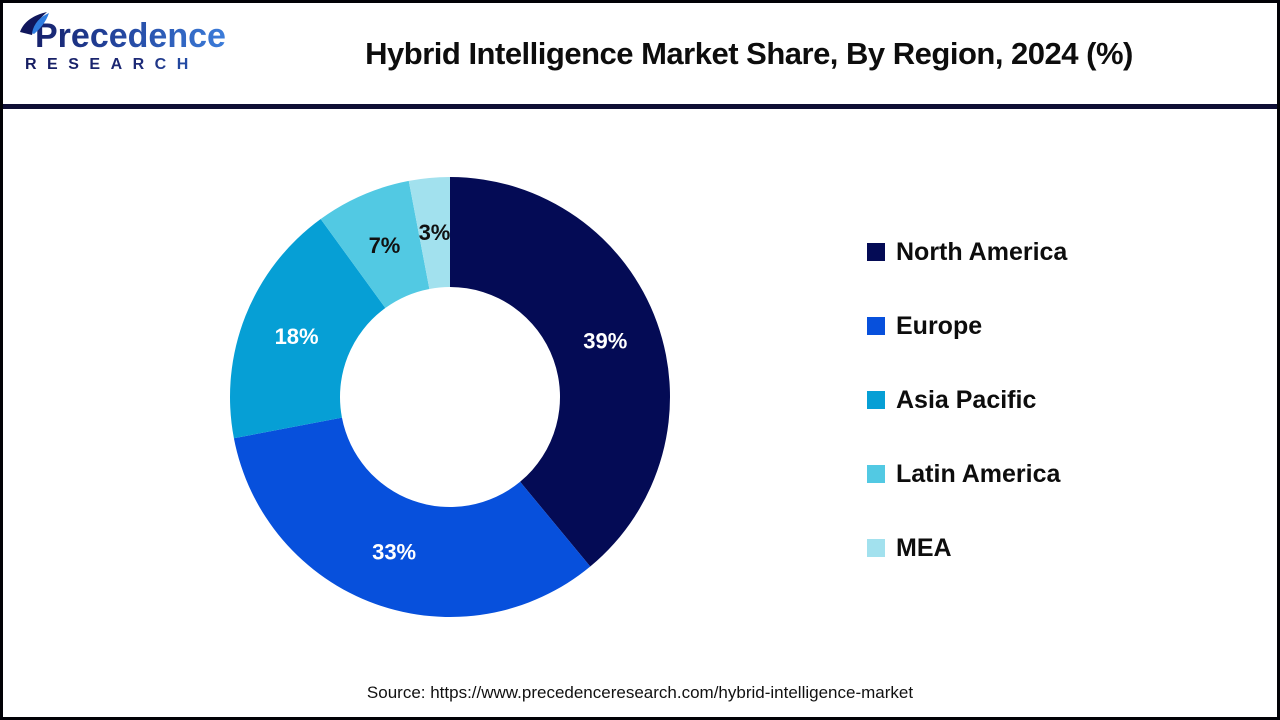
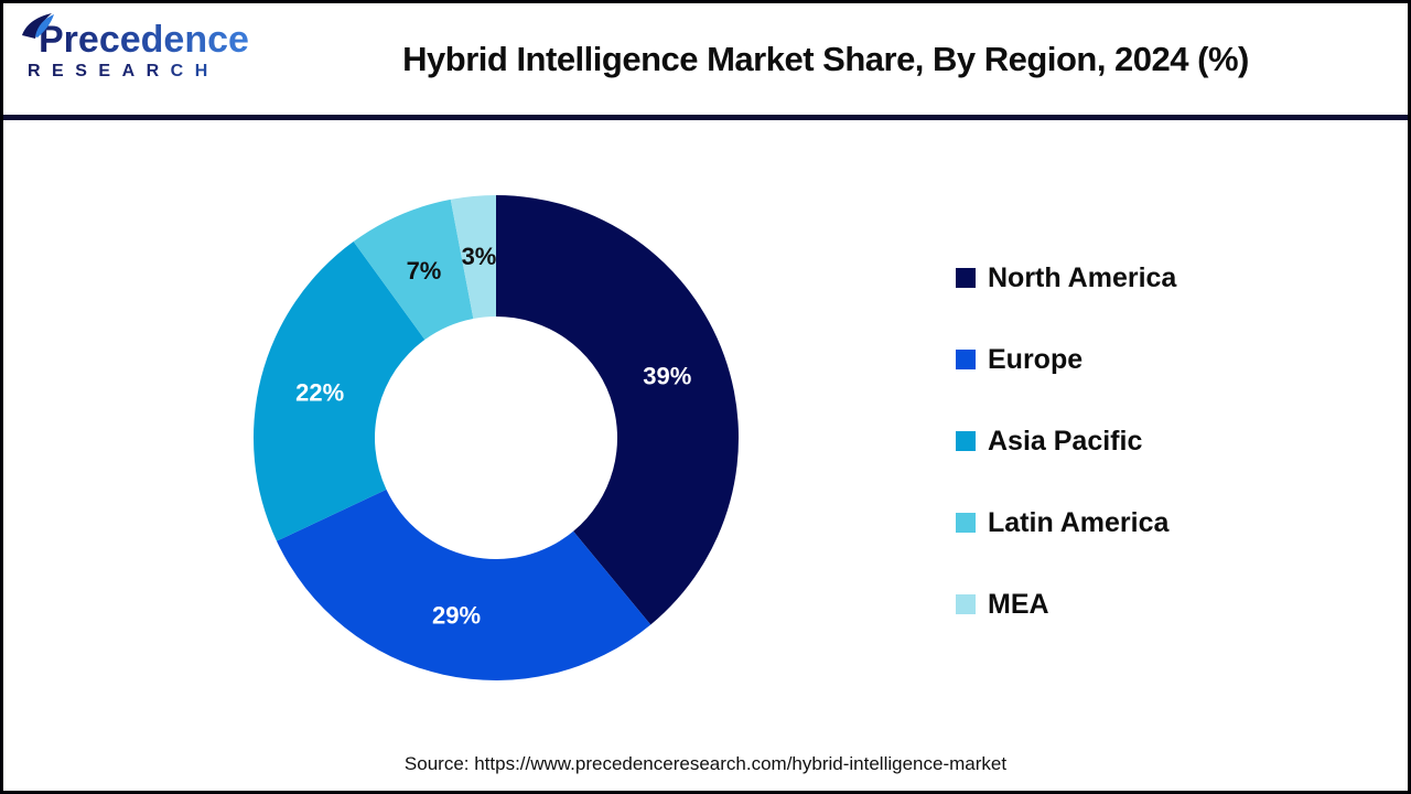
Europe: 33% -> 29%
Asia Pacific: 18% -> 22%
